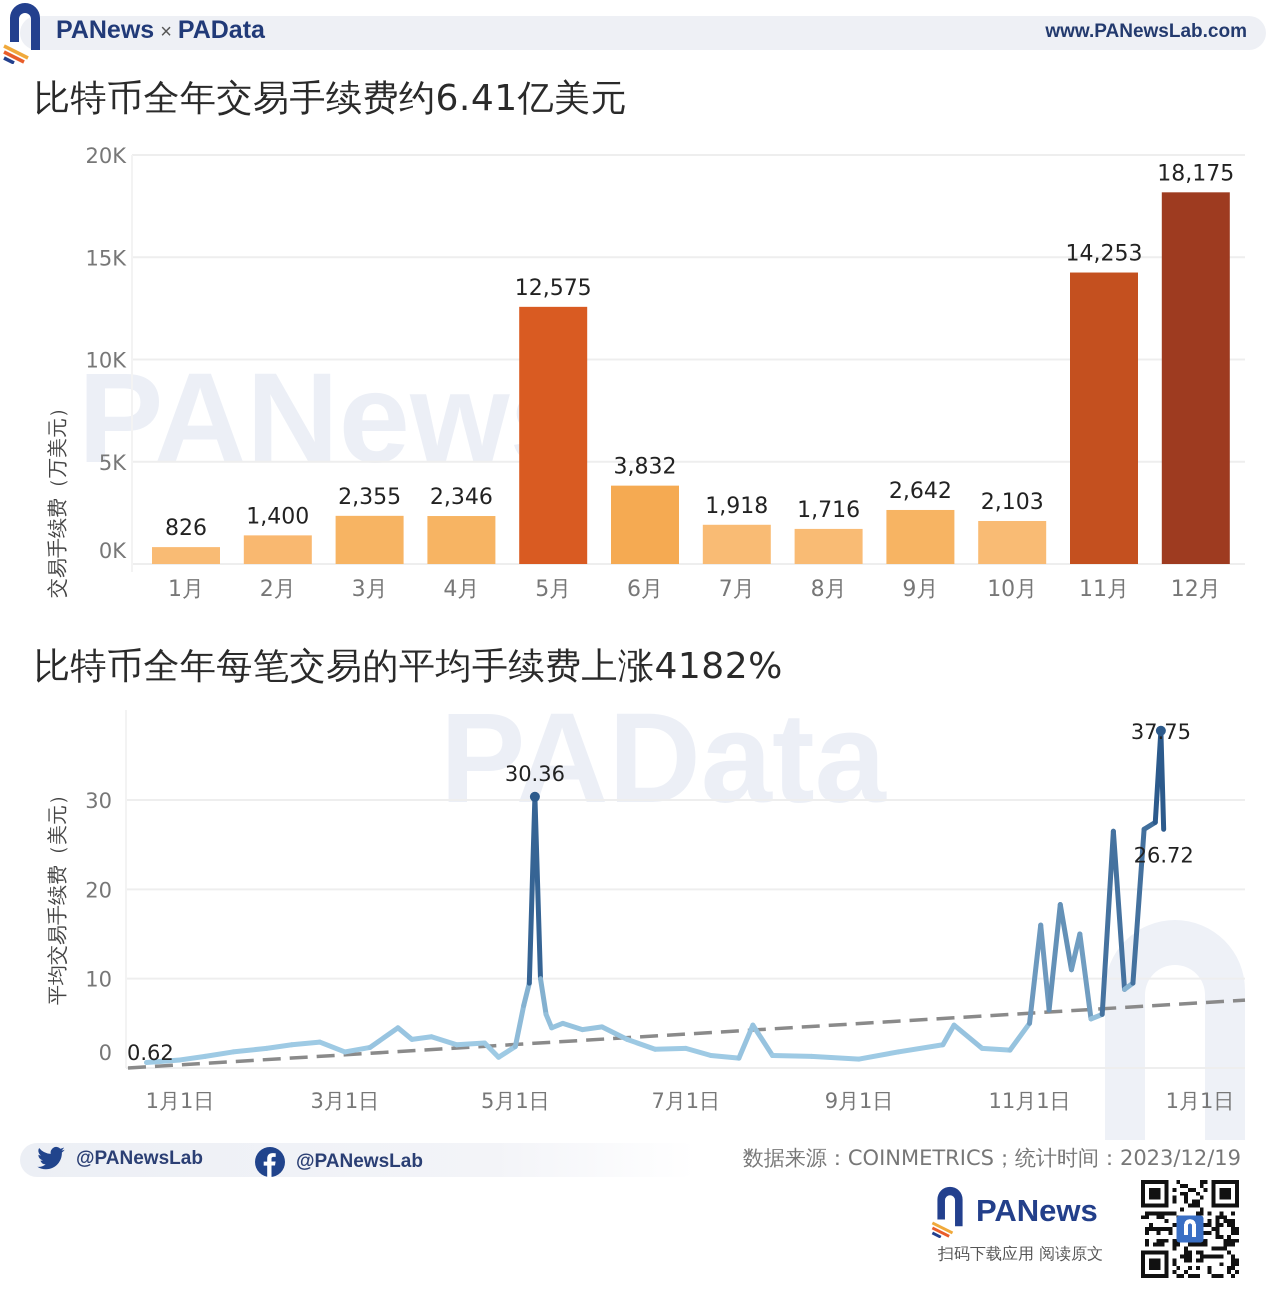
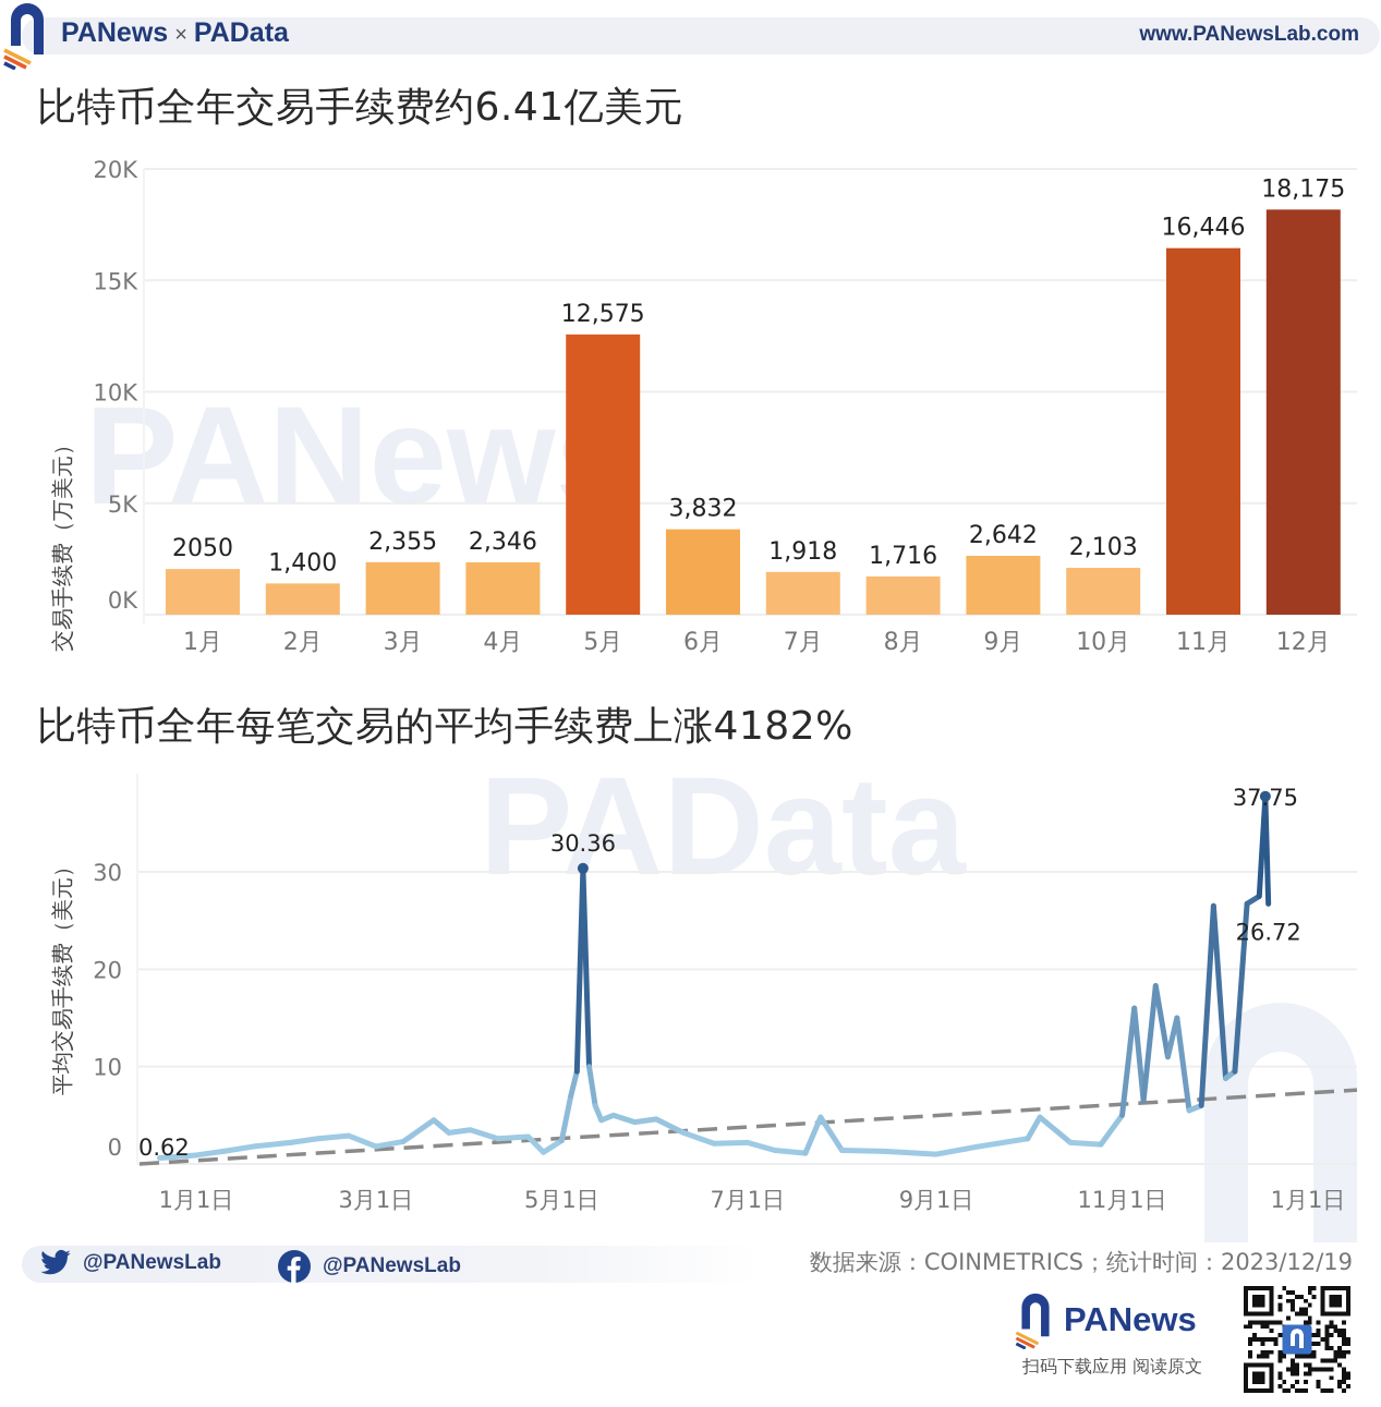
比特币全年交易手续费约6.41亿美元/1月: 826 -> 2050
比特币全年交易手续费约6.41亿美元/11月: 14,253 -> 16,446
